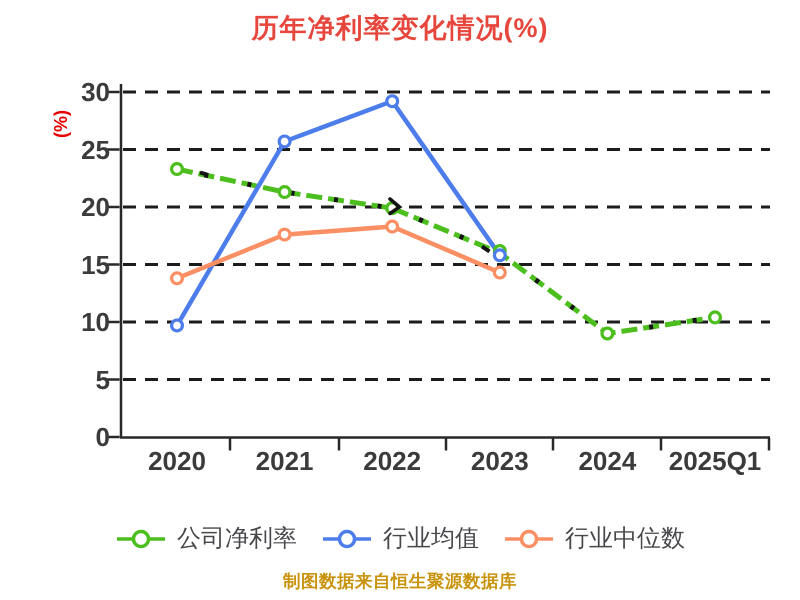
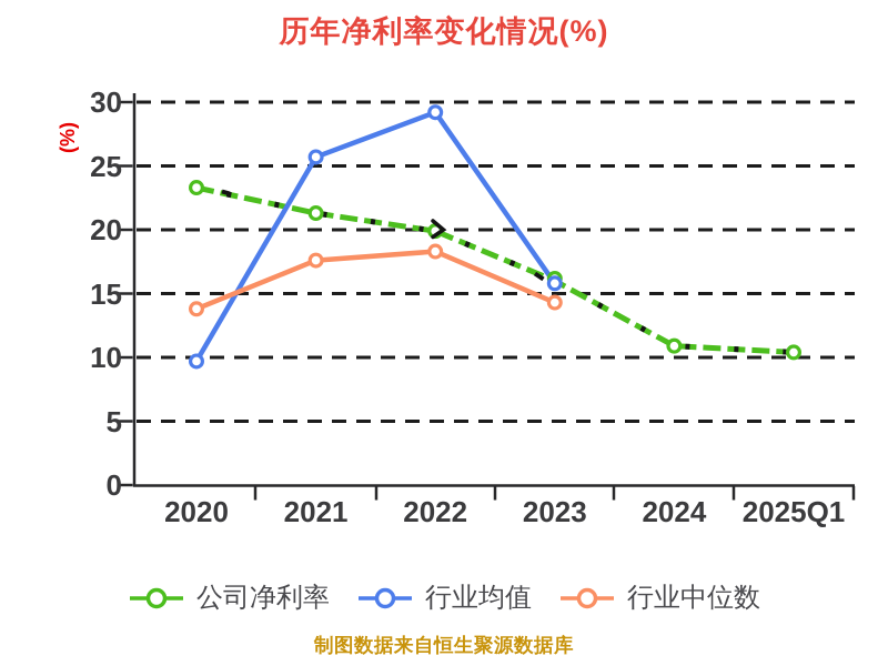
公司净利率/2024: 9.0 -> 10.9
